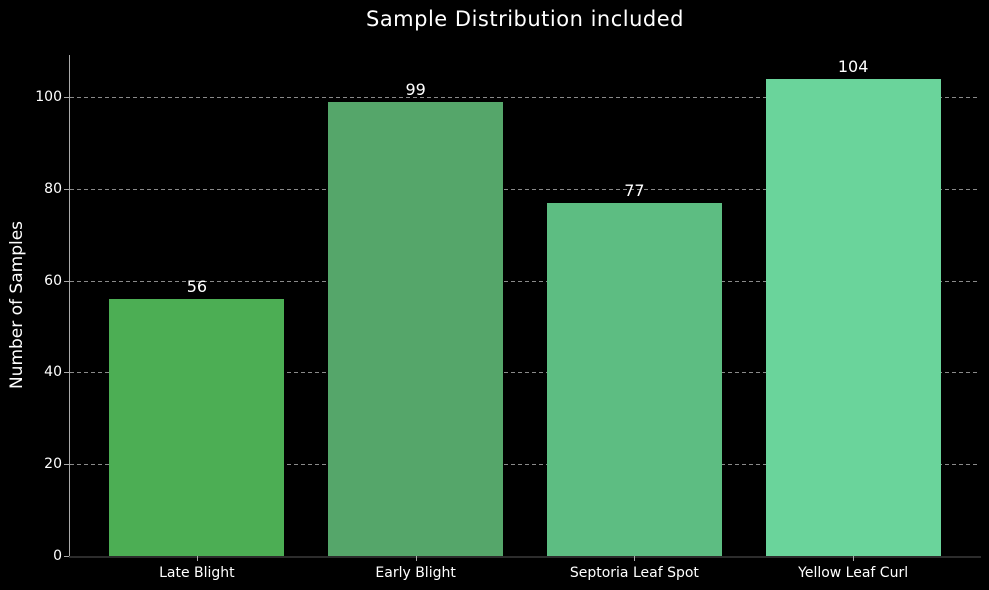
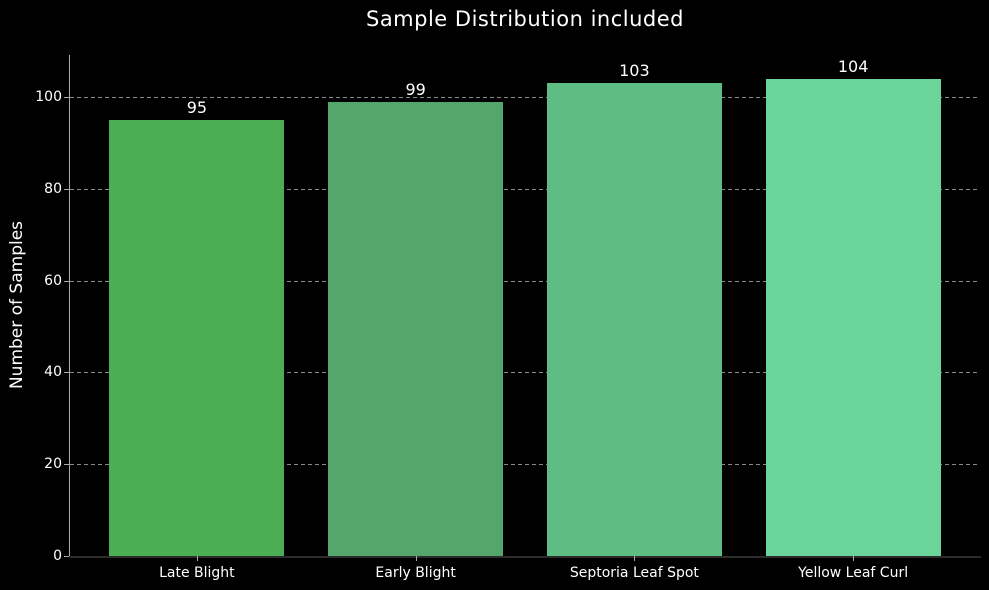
Late Blight: 56 -> 95
Septoria Leaf Spot: 77 -> 103
